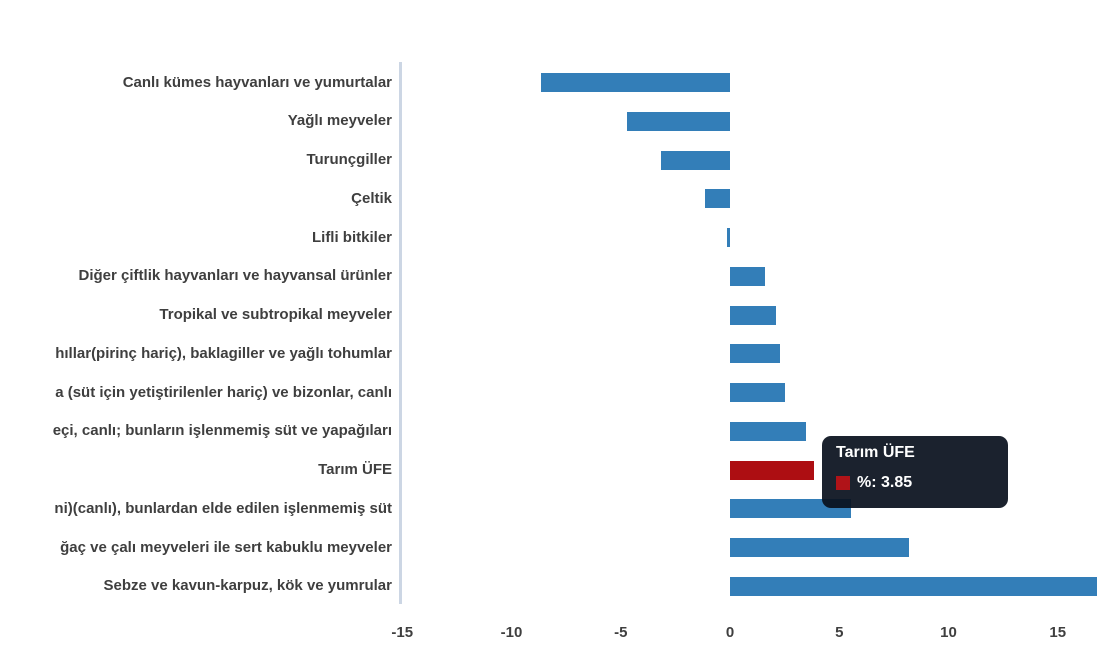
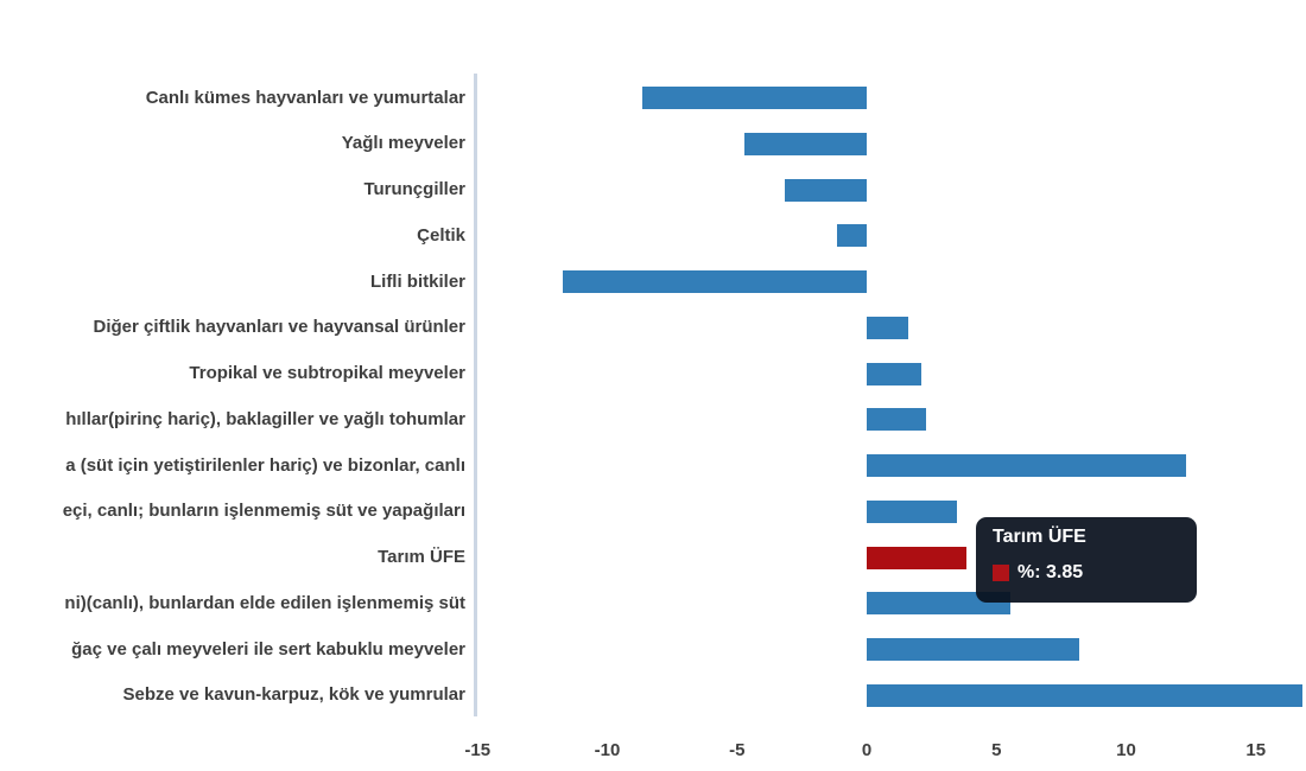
Lifli bitkiler: -0.1 -> -11.7
a (süt için yetiştirilenler hariç) ve bizonlar, canlı: 2.5 -> 12.3
